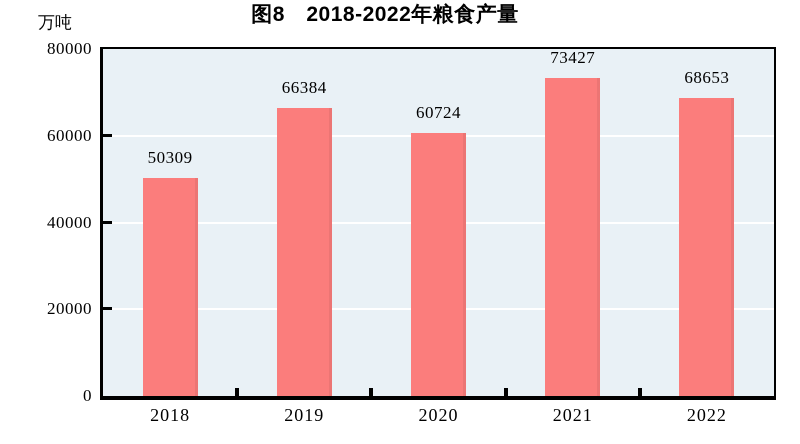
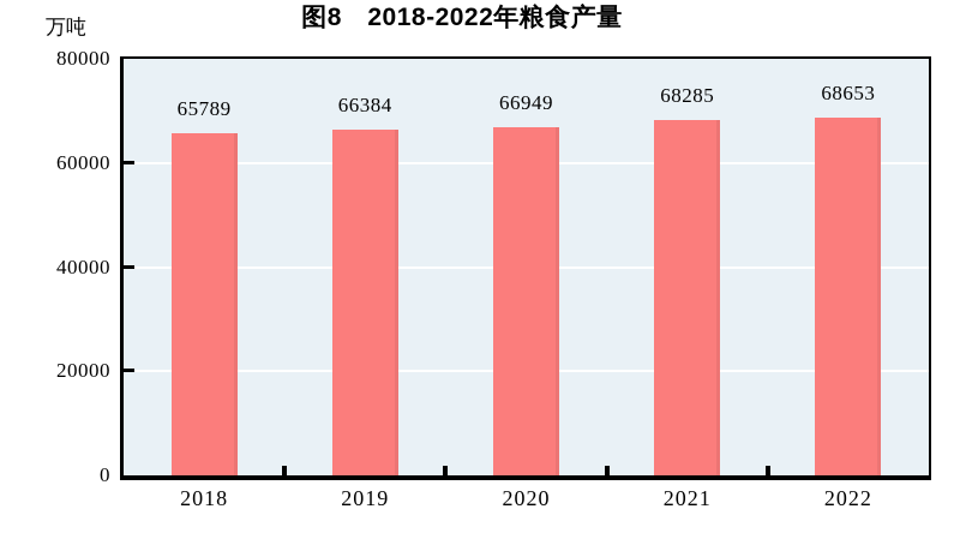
2018: 50309 -> 65789
2020: 60724 -> 66949
2021: 73427 -> 68285
